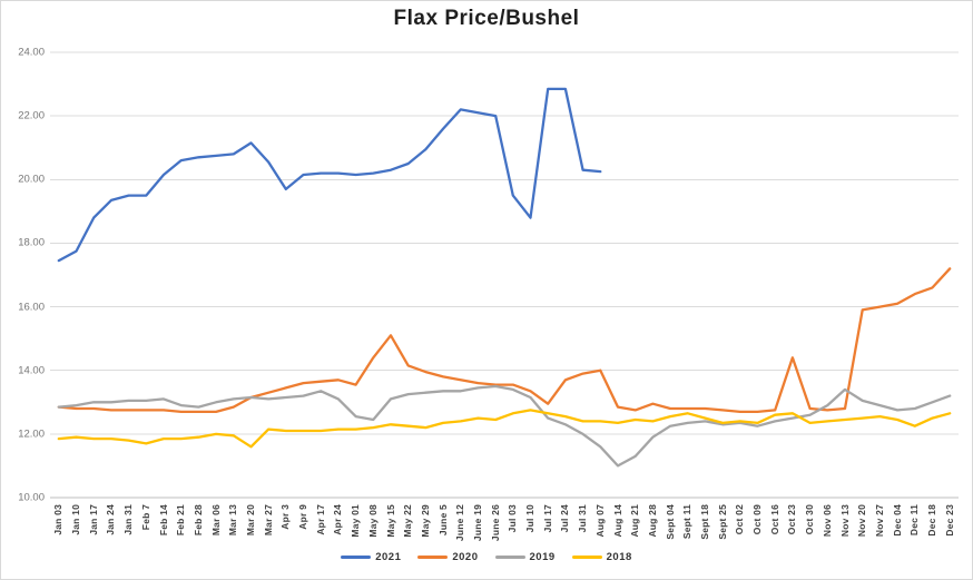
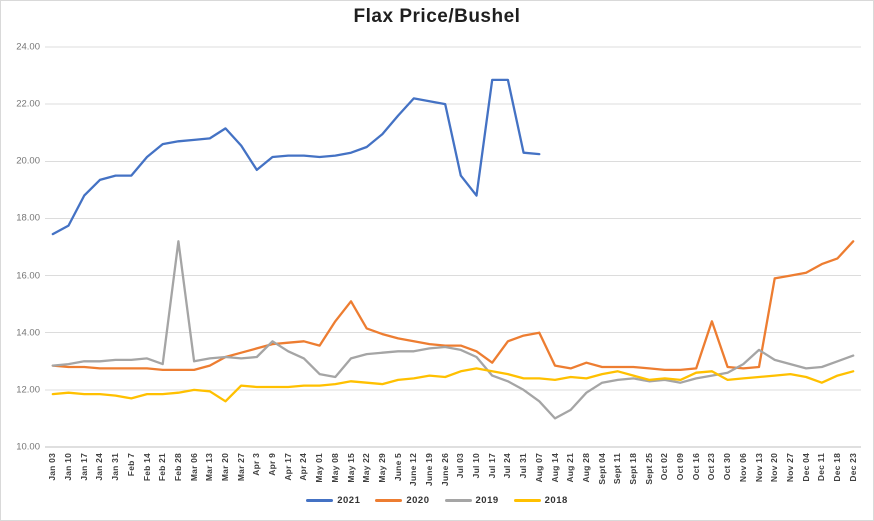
2019/Feb 28: 12.8 -> 17.2
2019/Apr 9: 13.2 -> 13.7
